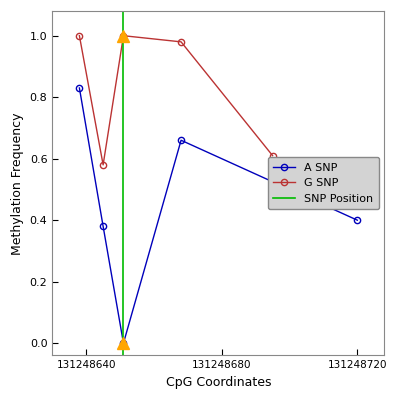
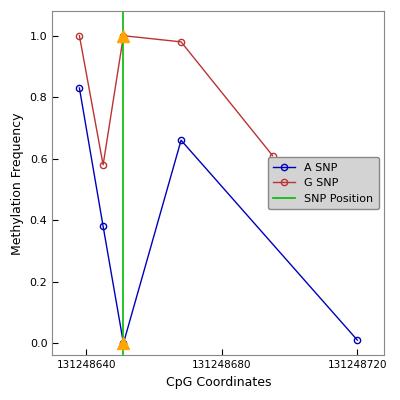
A SNP/131248720: 0.40 -> 0.01
